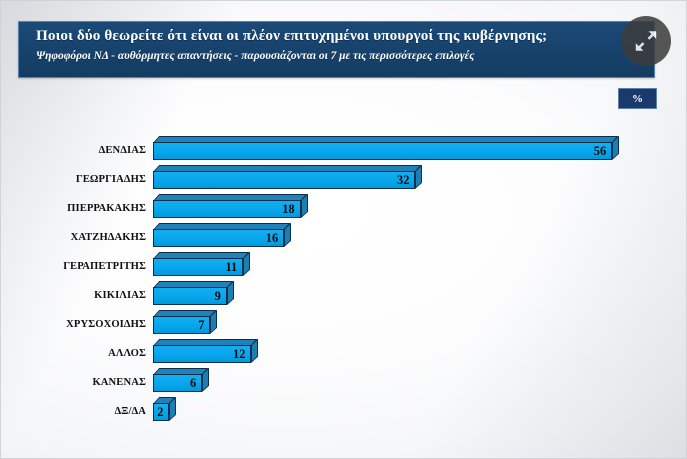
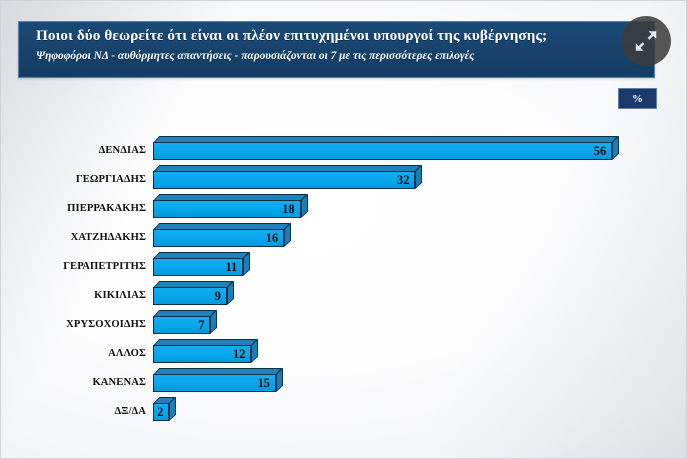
ΚΑΝΕΝΑΣ: 6 -> 15
